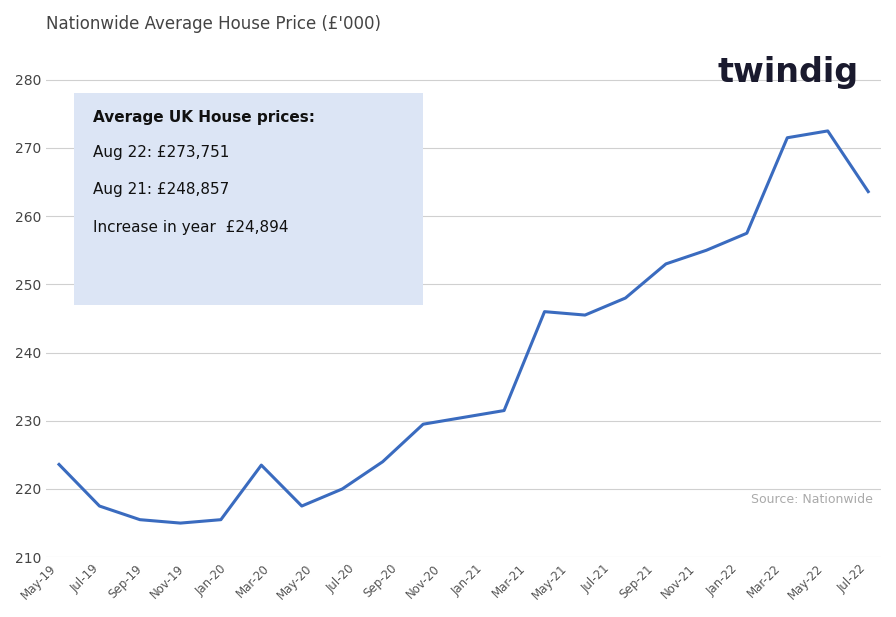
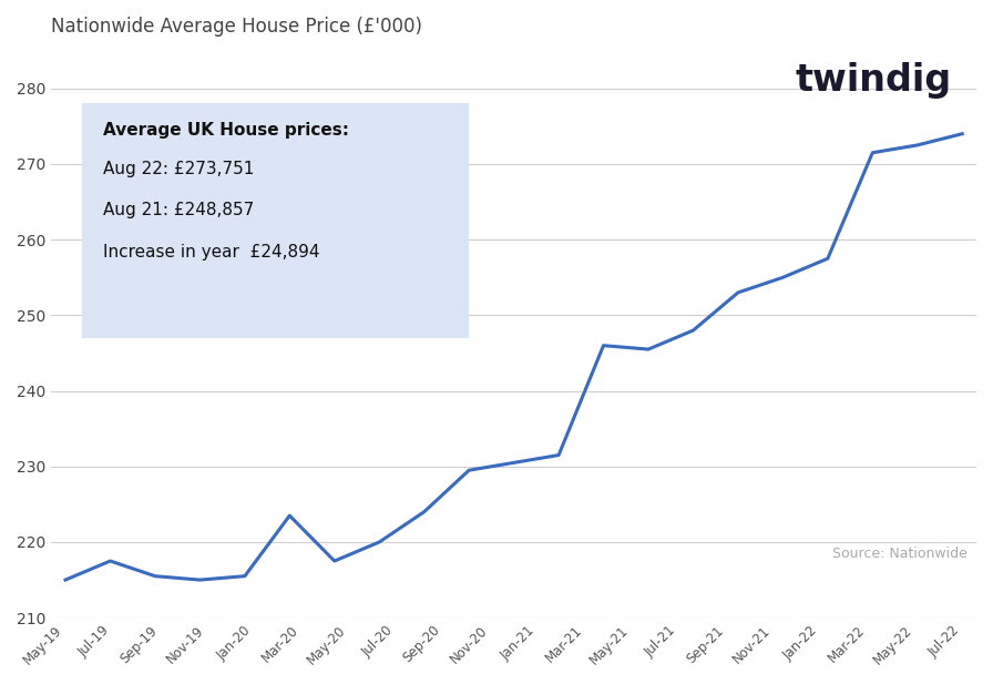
May-19: 223.6 -> 215.0
Jul-22: 263.6 -> 274.0
